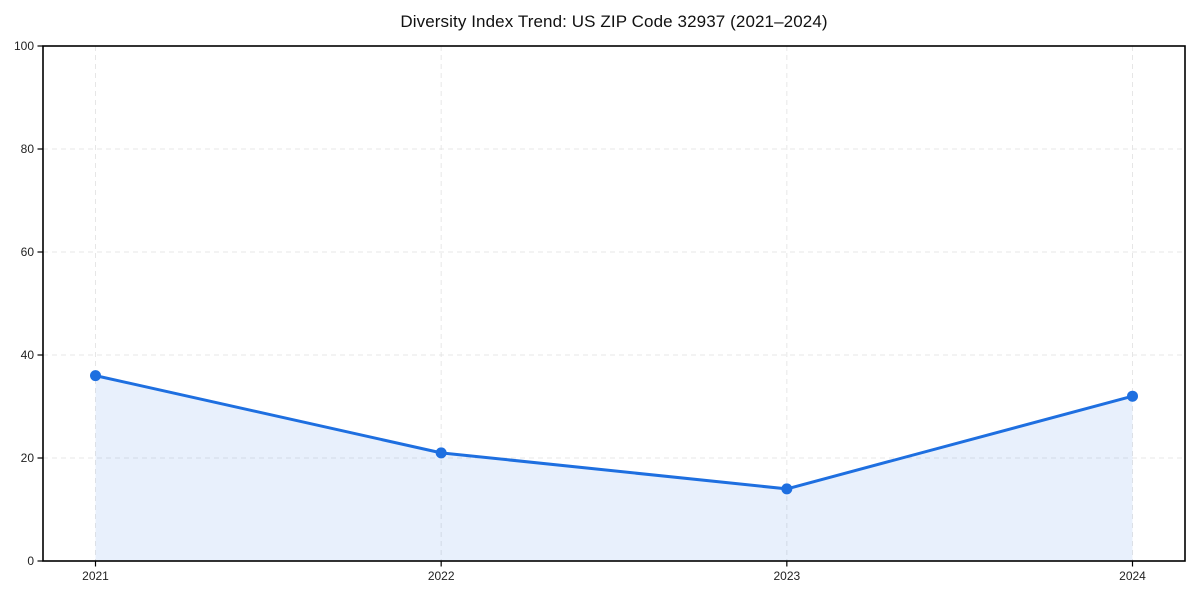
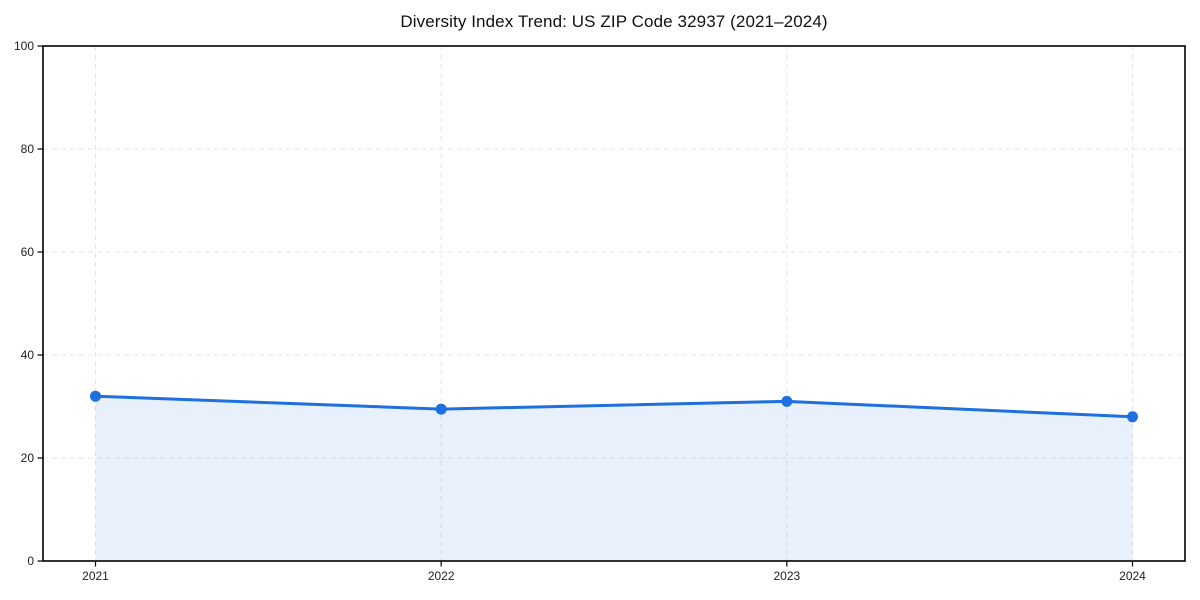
2021: 36 -> 32
2022: 21 -> 30
2023: 14 -> 31
2024: 32 -> 28
